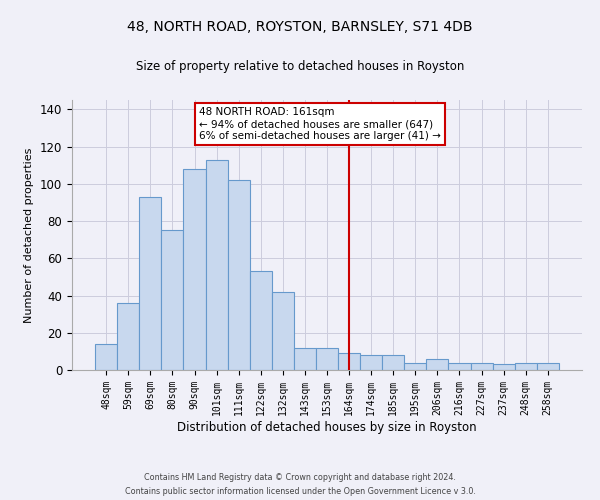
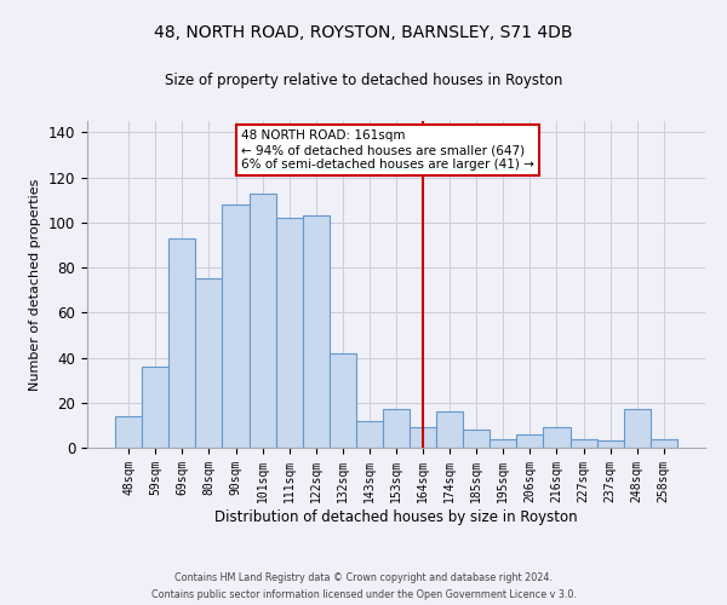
122sqm: 53 -> 103
153sqm: 12 -> 17
174sqm: 8 -> 16
216sqm: 4 -> 9
248sqm: 4 -> 17
